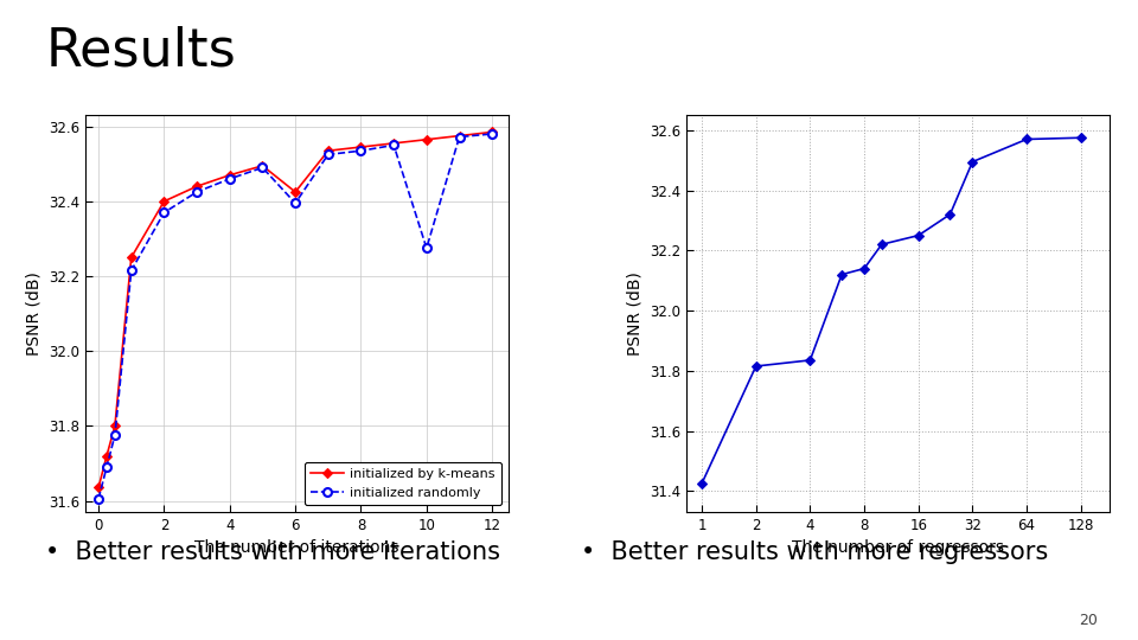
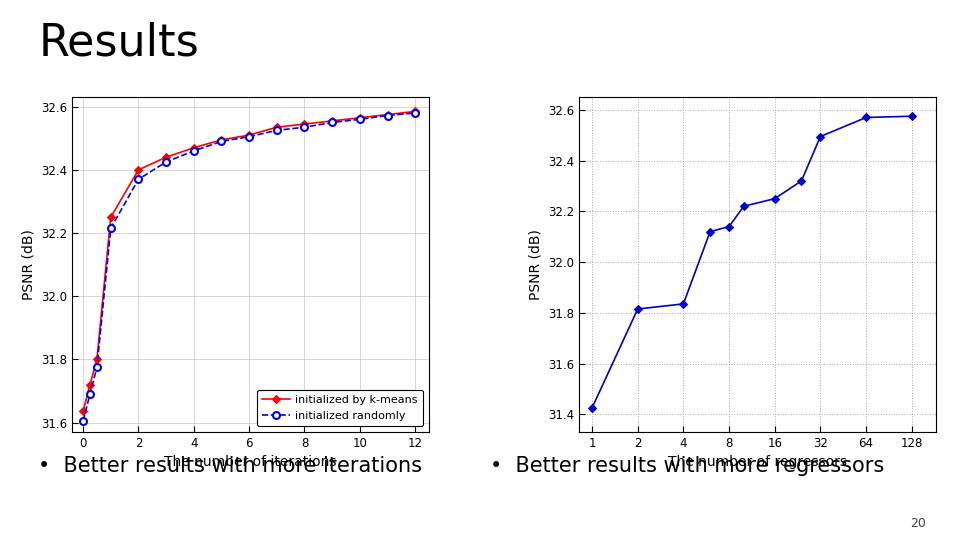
initialized by k-means/6: 32.425 -> 32.510
initialized randomly/6: 32.395 -> 32.505
initialized randomly/10: 32.275 -> 32.560
